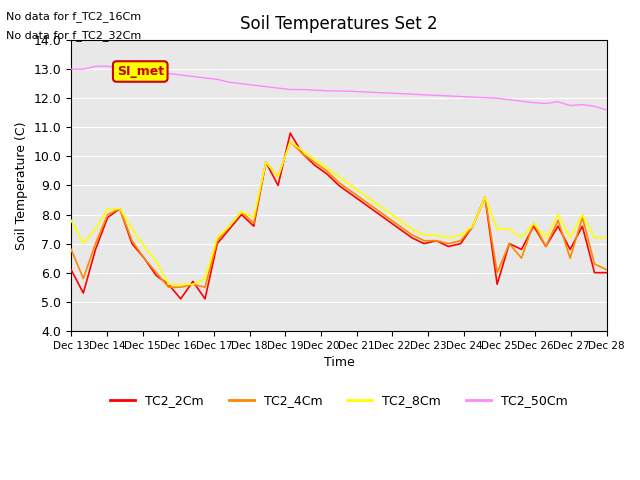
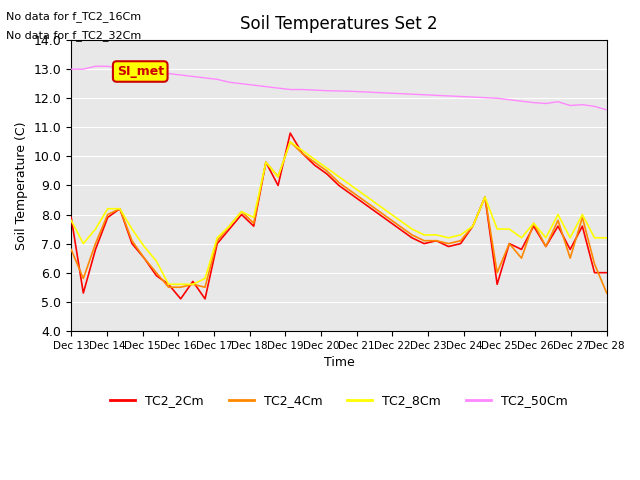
TC2_2Cm/Dec 13: 6.1 -> 7.9
TC2_4Cm/Dec 28: 6.1 -> 5.3
